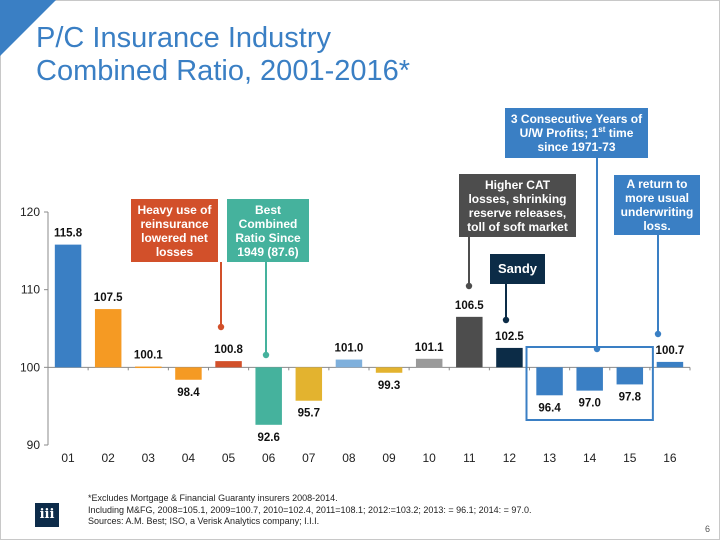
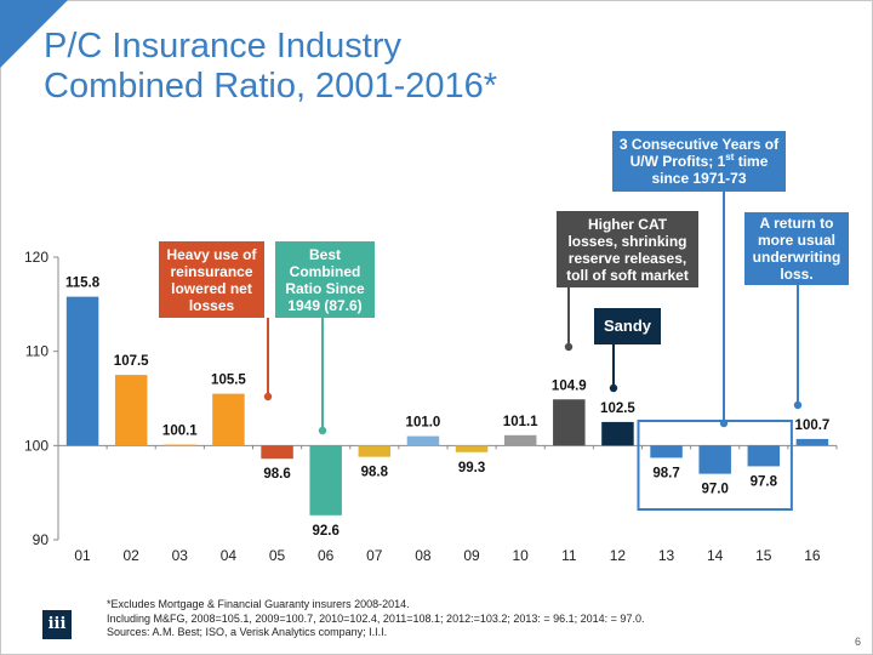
04: 98.4 -> 105.5
05: 100.8 -> 98.6
07: 95.7 -> 98.8
11: 106.5 -> 104.9
13: 96.4 -> 98.7
